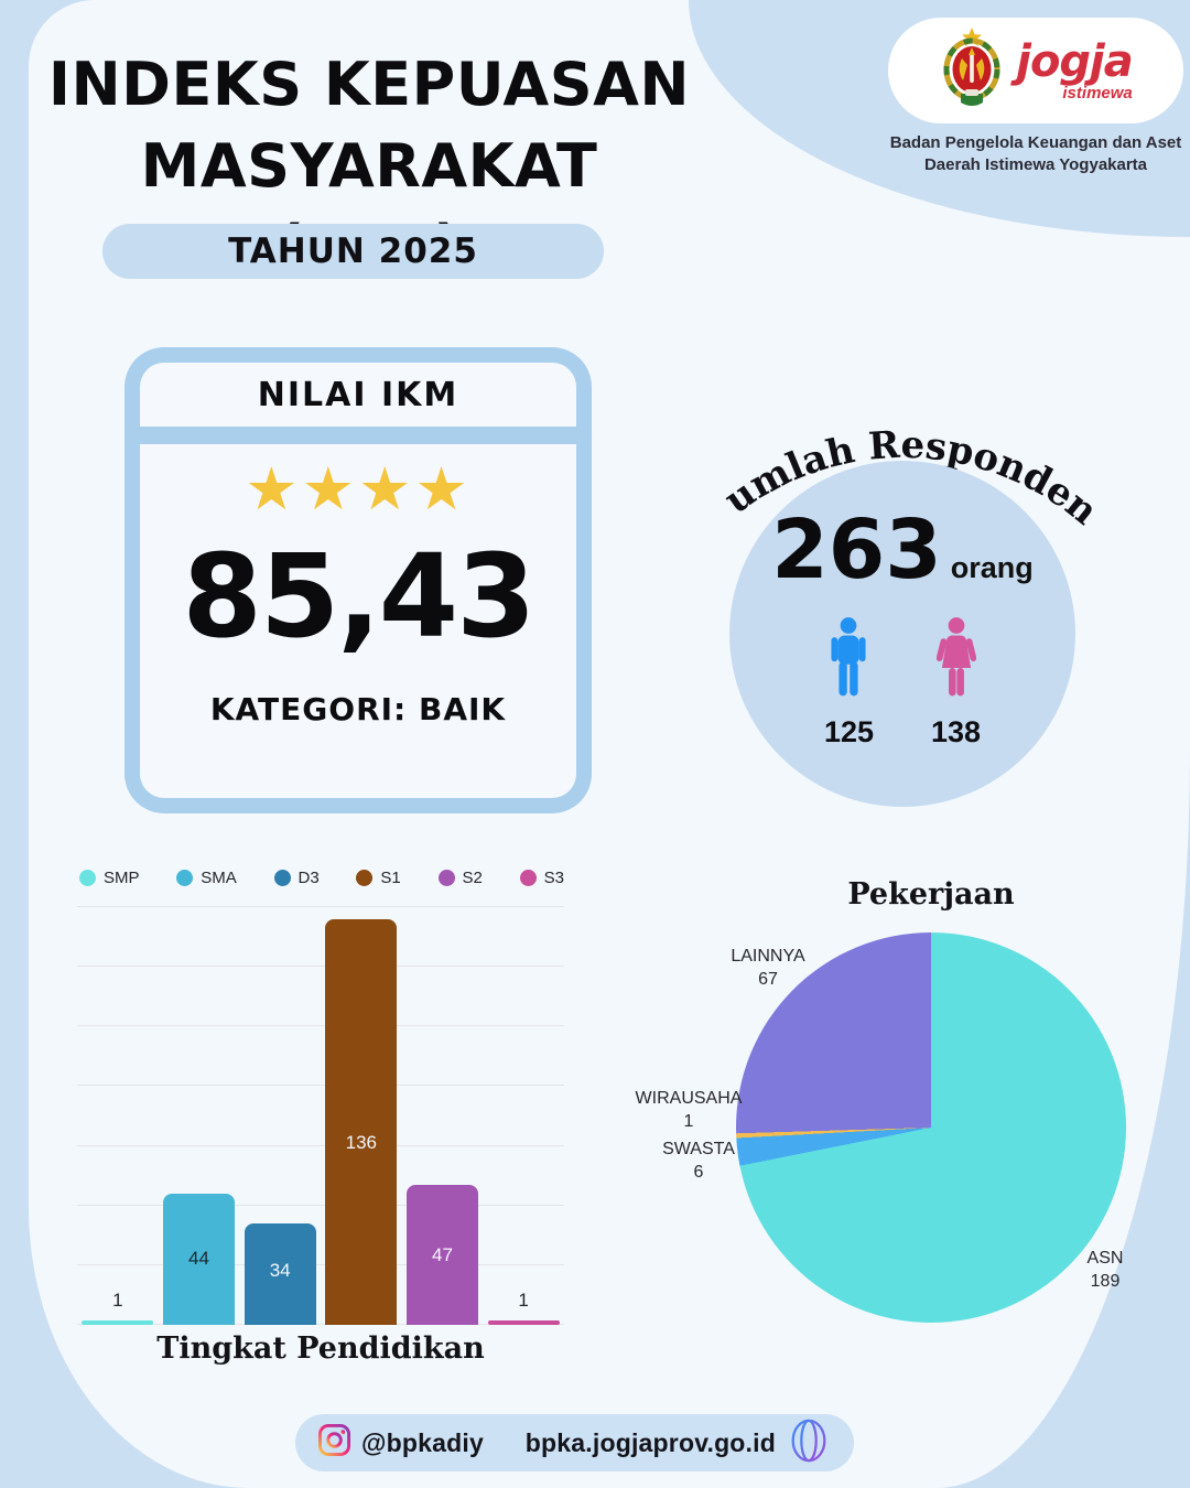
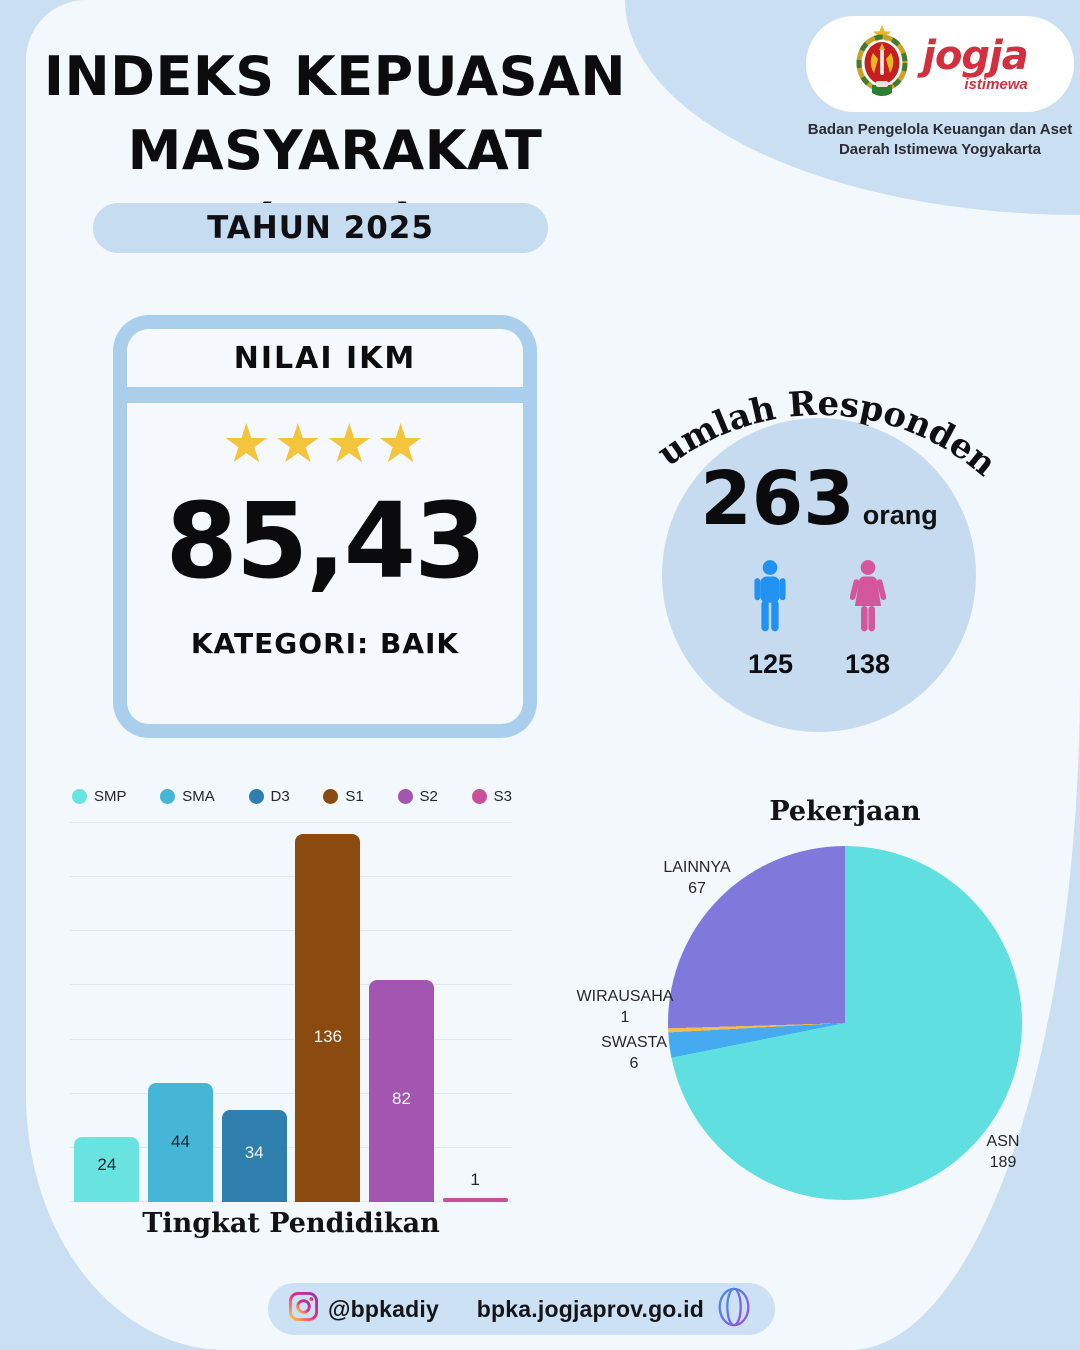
Tingkat Pendidikan/SMP: 1 -> 24
Tingkat Pendidikan/S2: 47 -> 82
